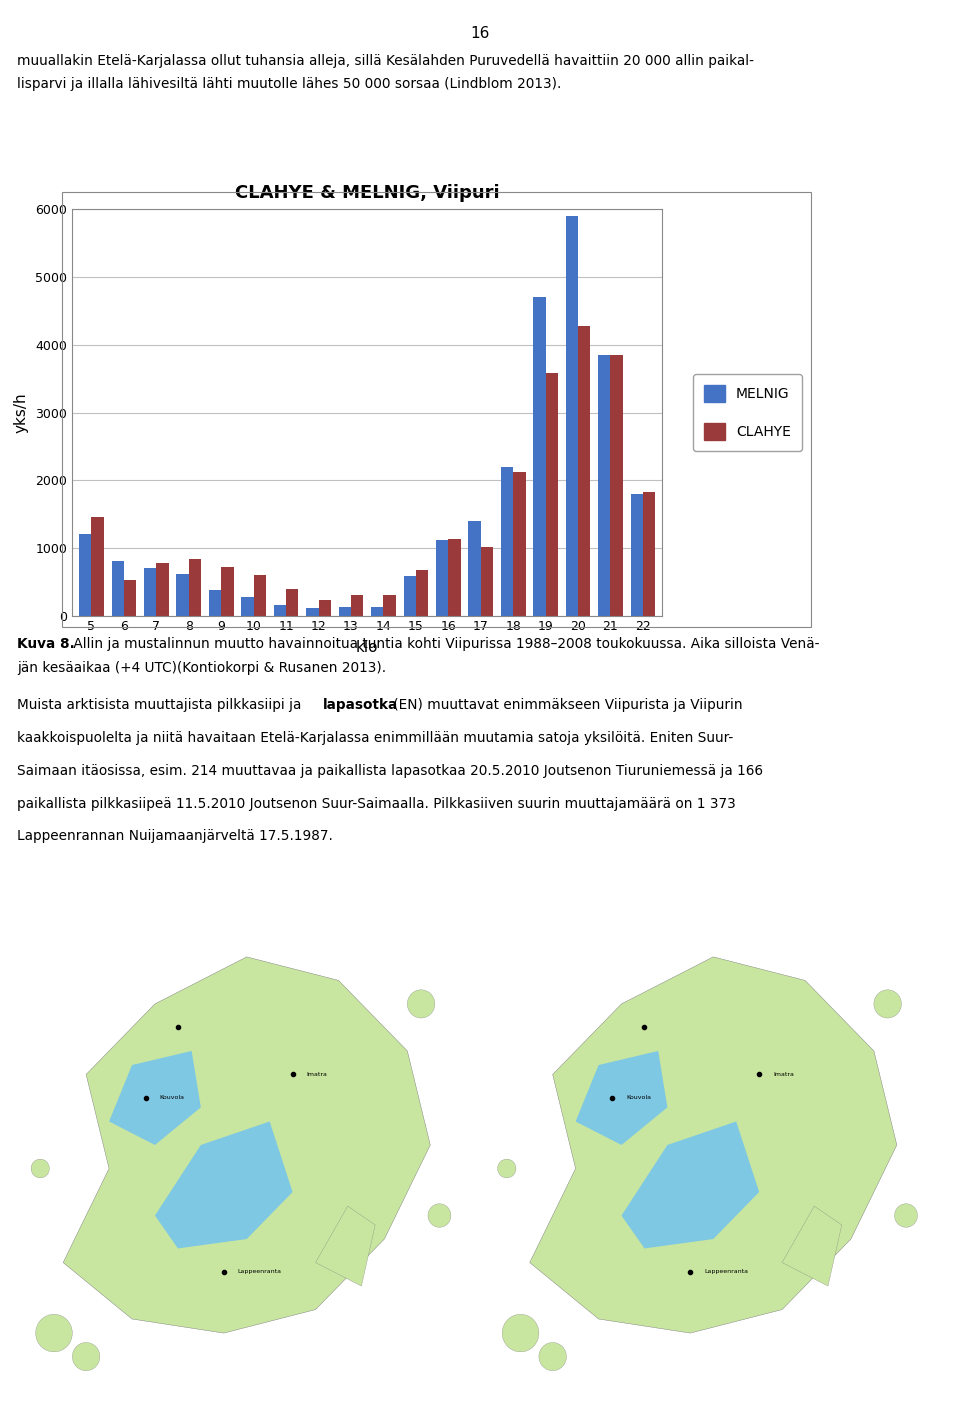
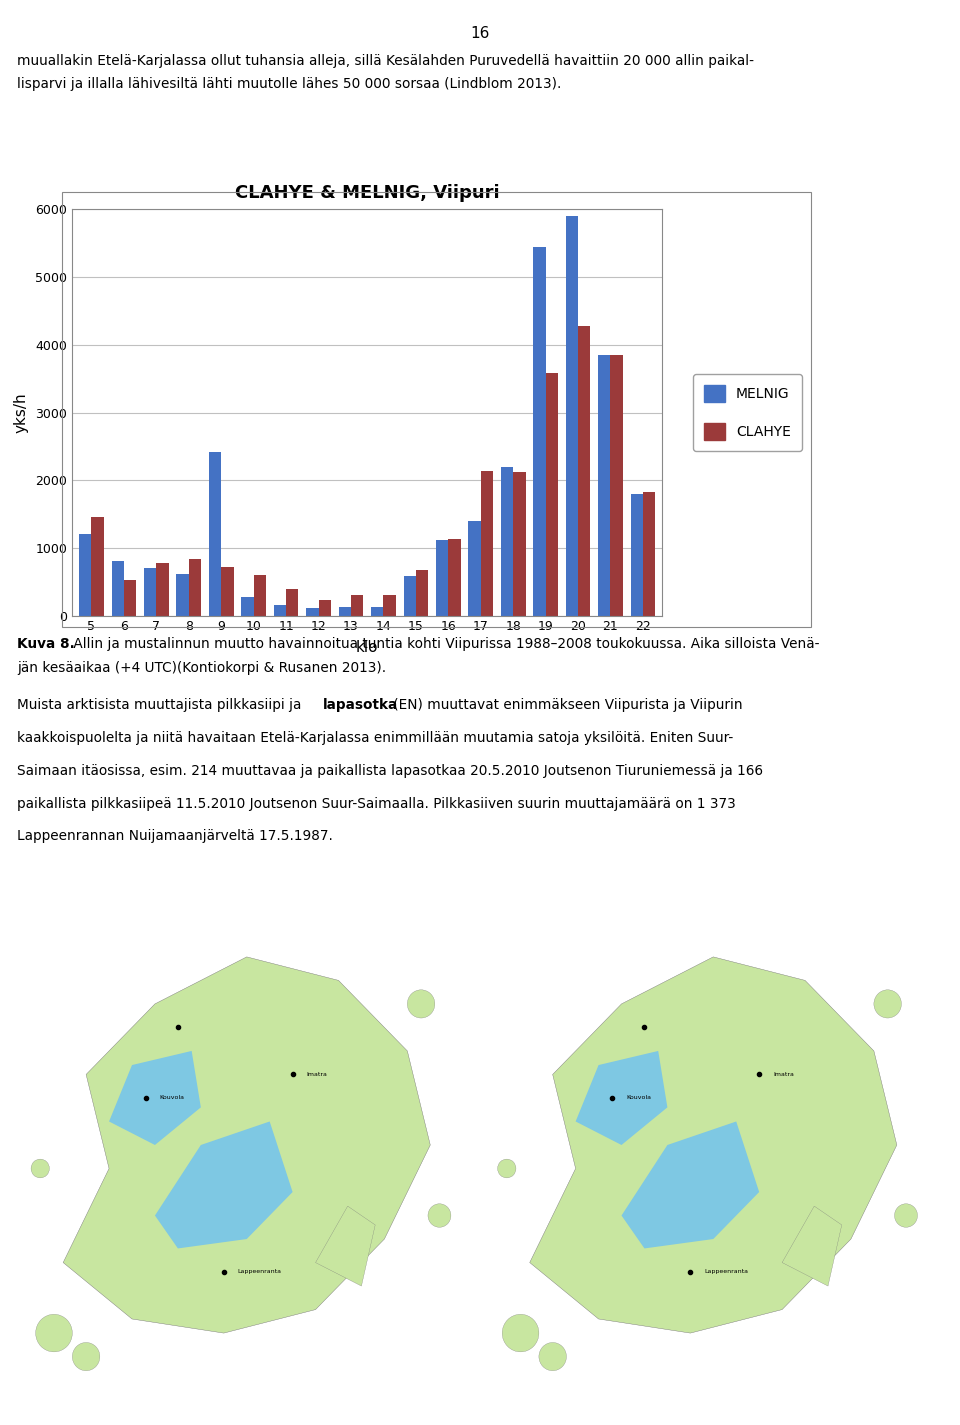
MELNIG/9: 380 -> 2420
CLAHYE/17: 1020 -> 2140
MELNIG/19: 4700 -> 5440
